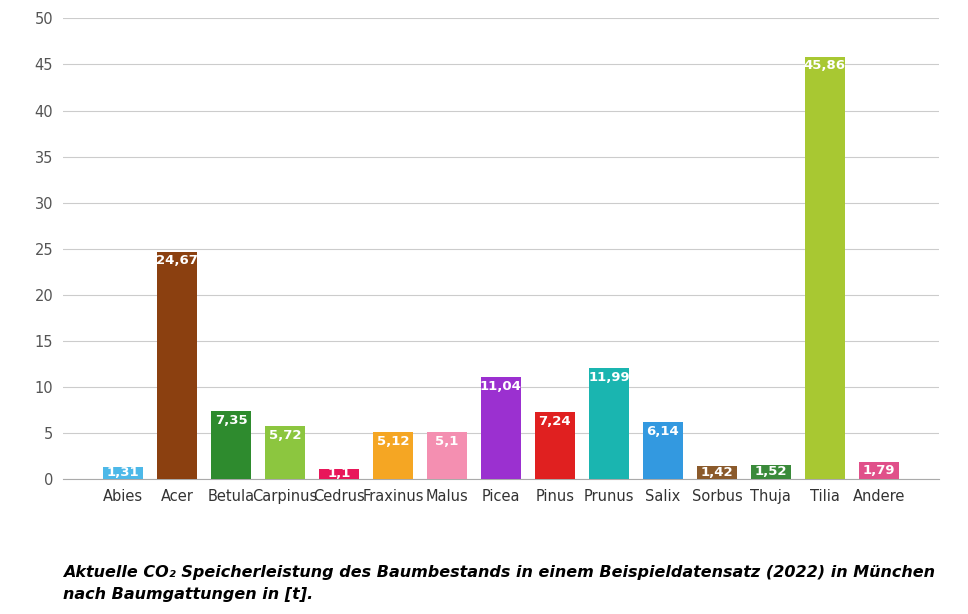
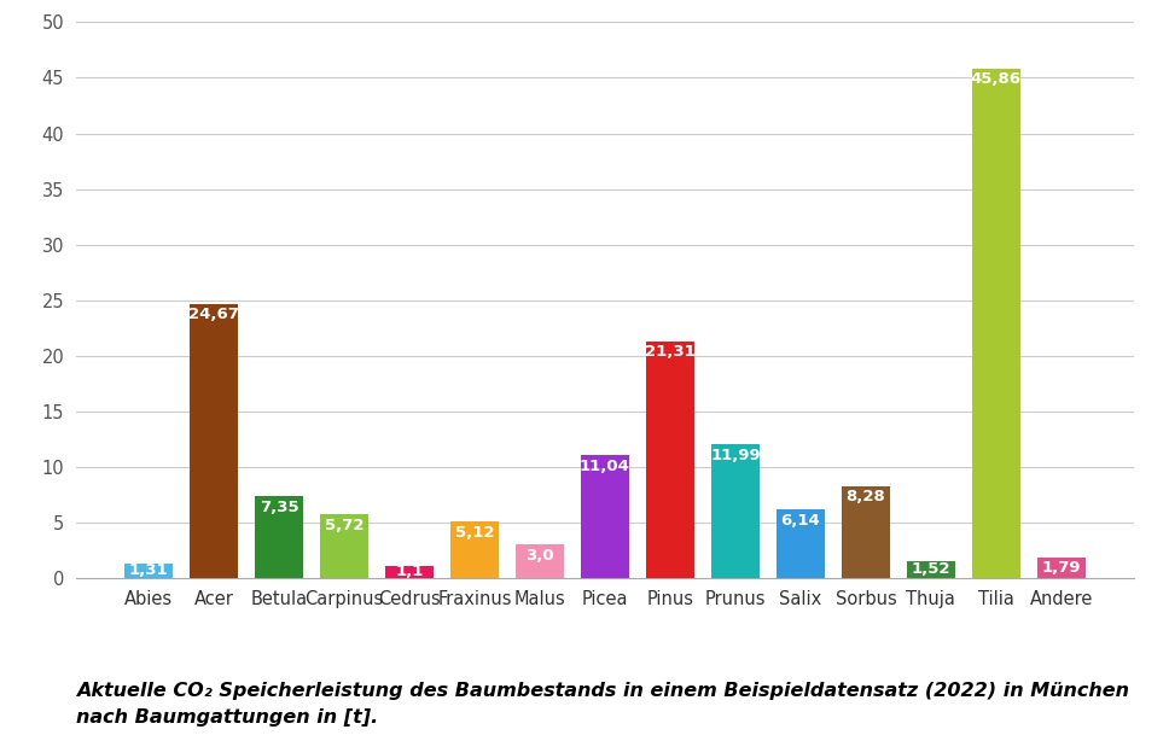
Malus: 5,1 -> 3,0
Pinus: 7,24 -> 21,31
Sorbus: 1,42 -> 8,28
